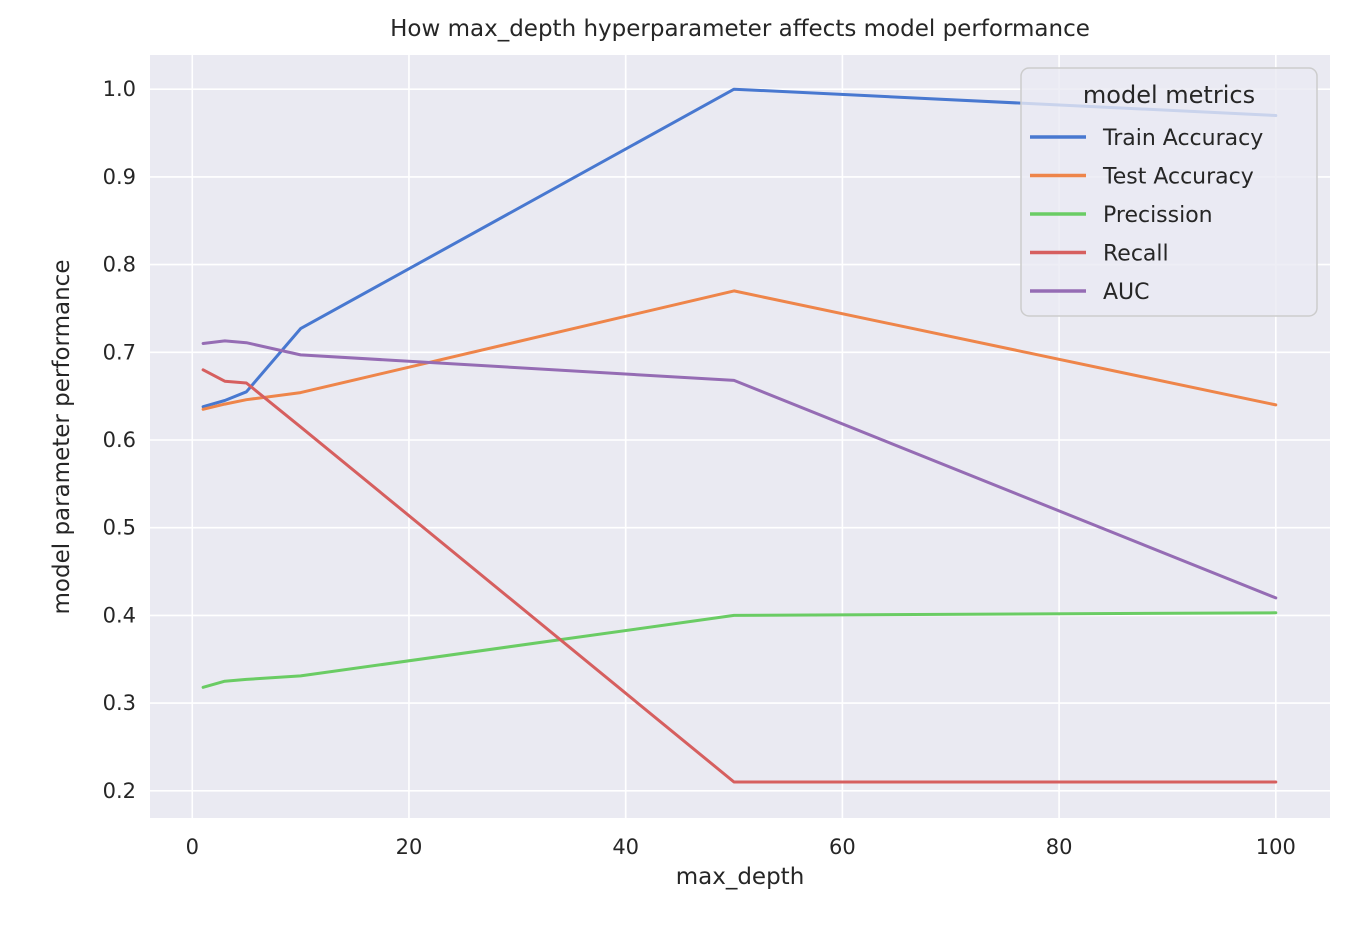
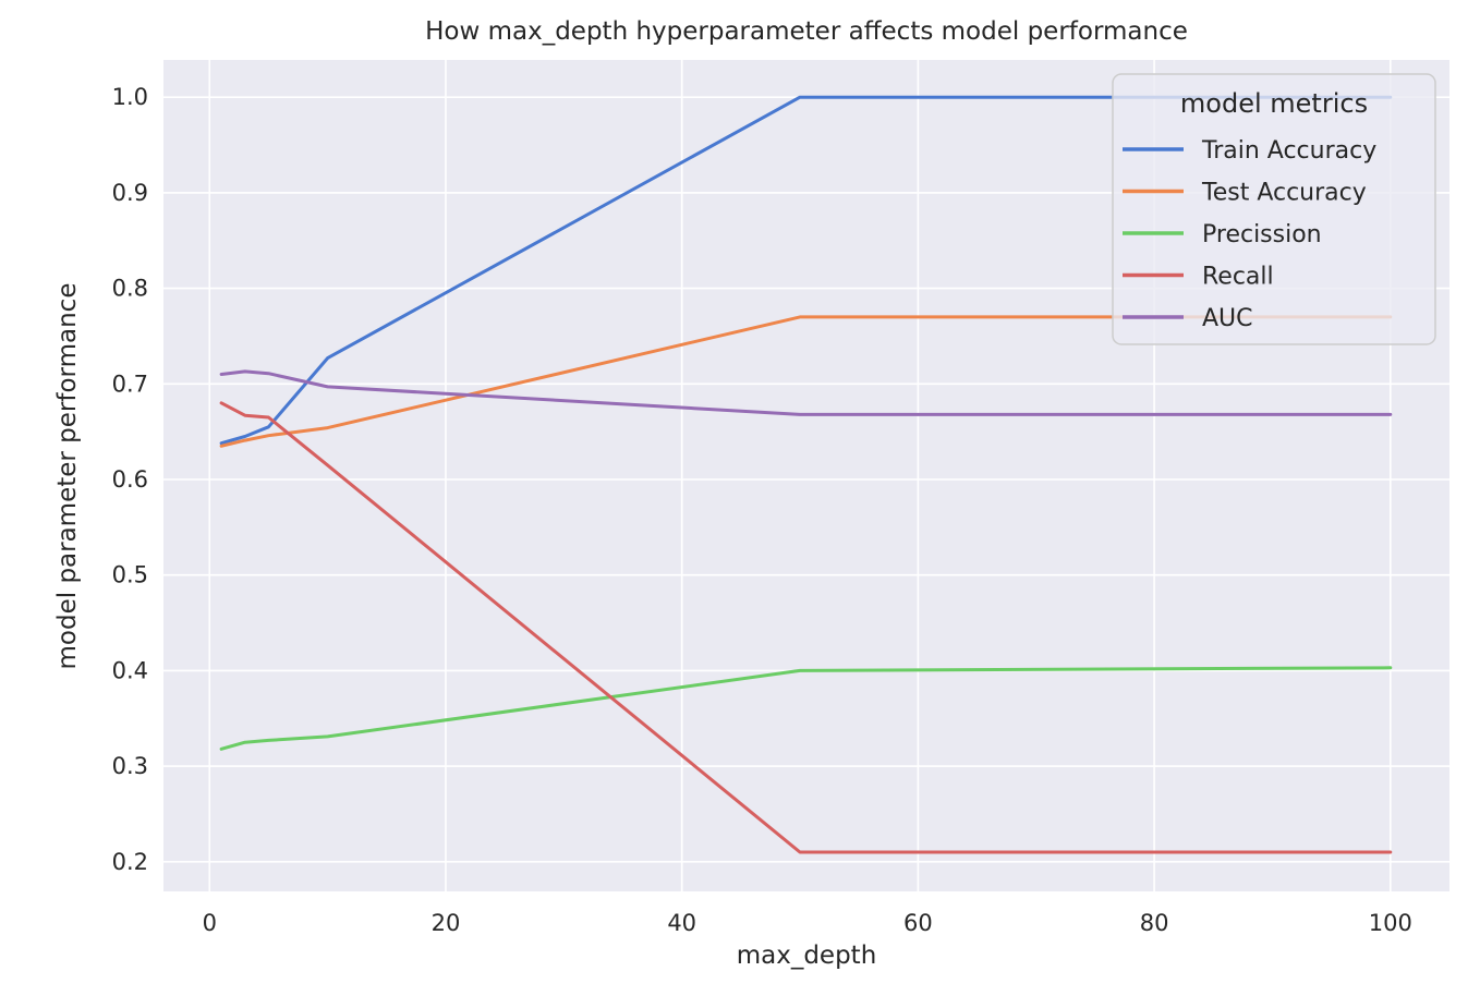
Train Accuracy/100: 0.97 -> 1.00
Test Accuracy/100: 0.64 -> 0.77
AUC/100: 0.42 -> 0.67
